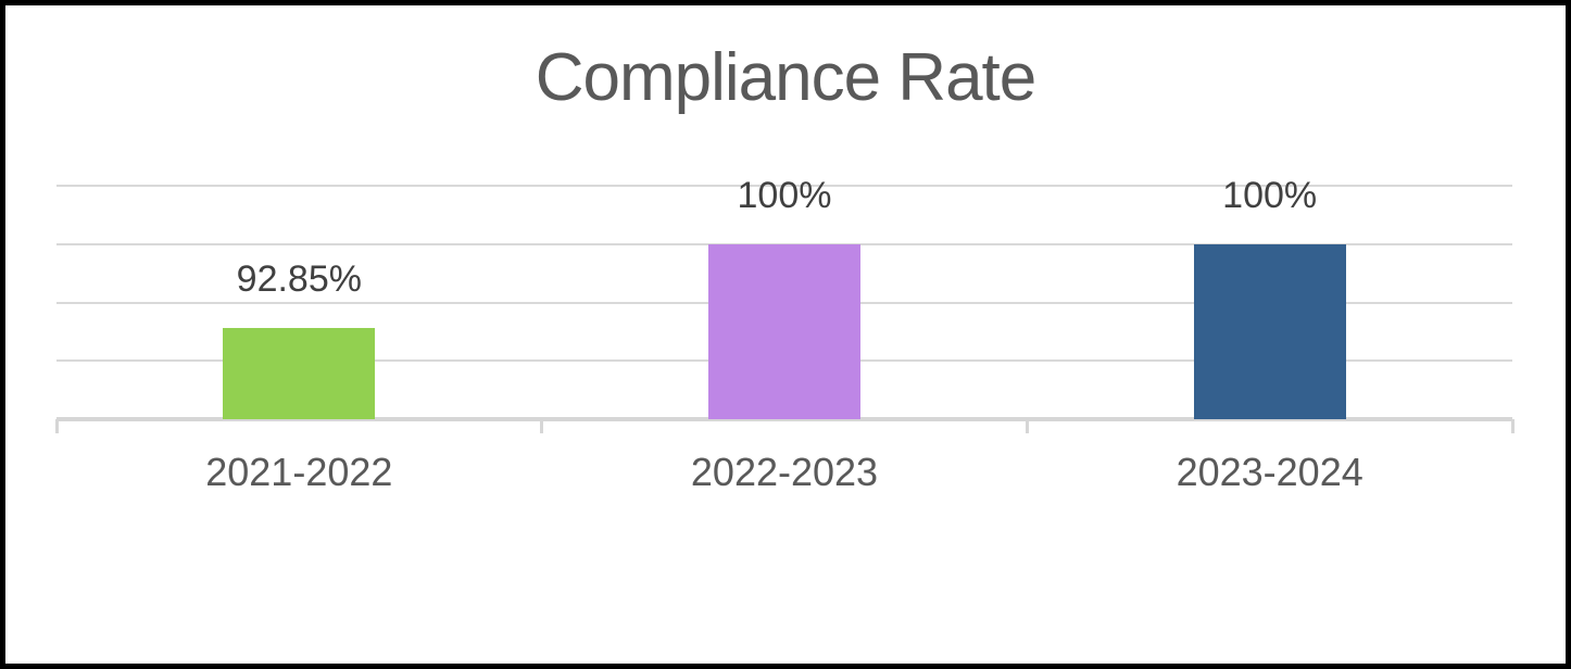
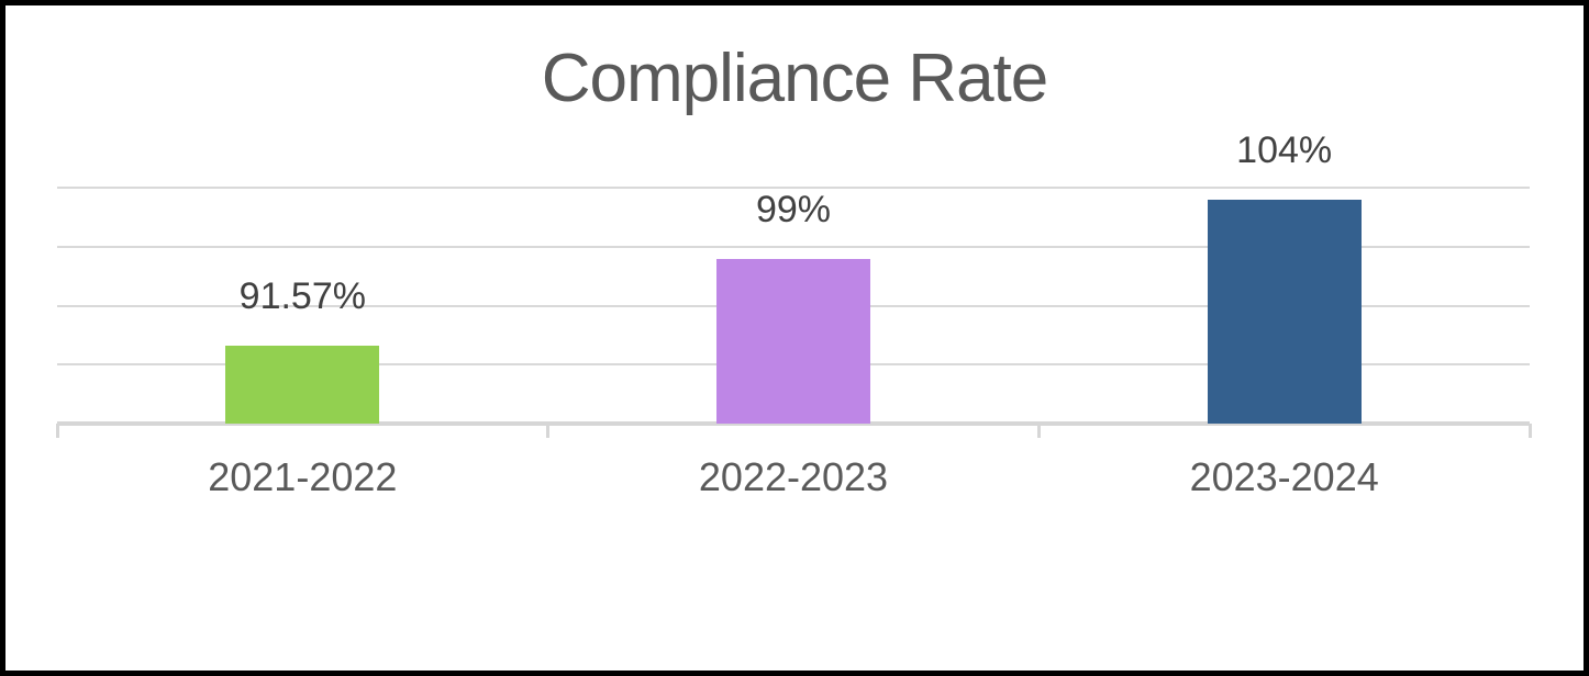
2021-2022: 92.85% -> 91.57%
2022-2023: 100% -> 99%
2023-2024: 100% -> 104%
